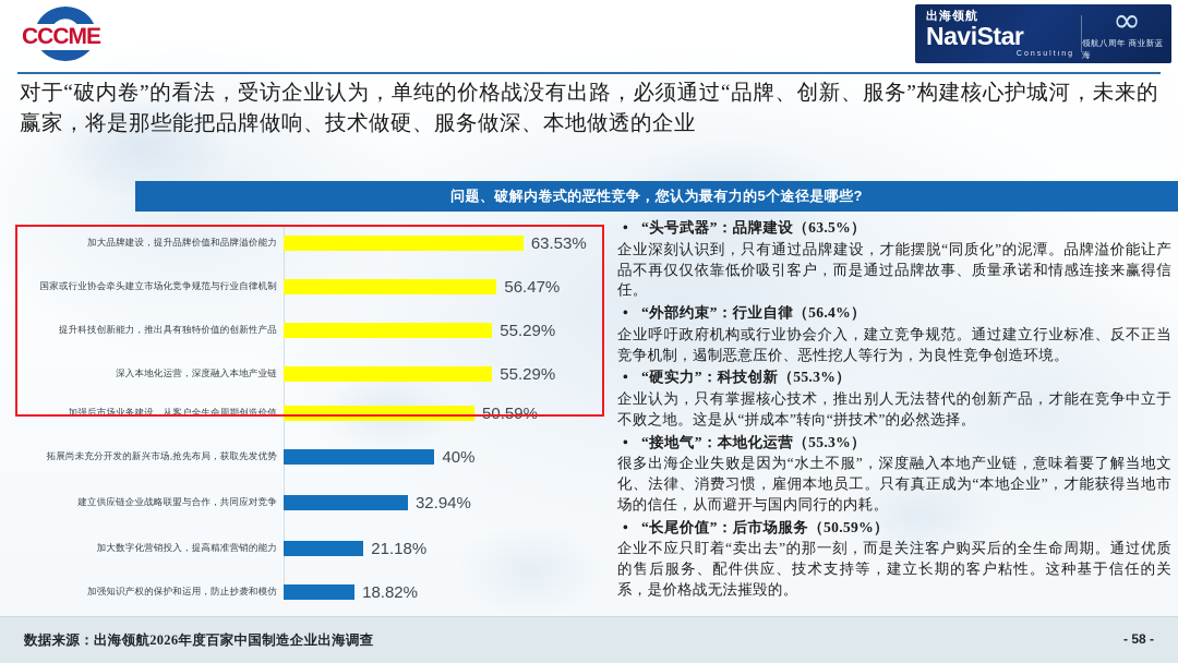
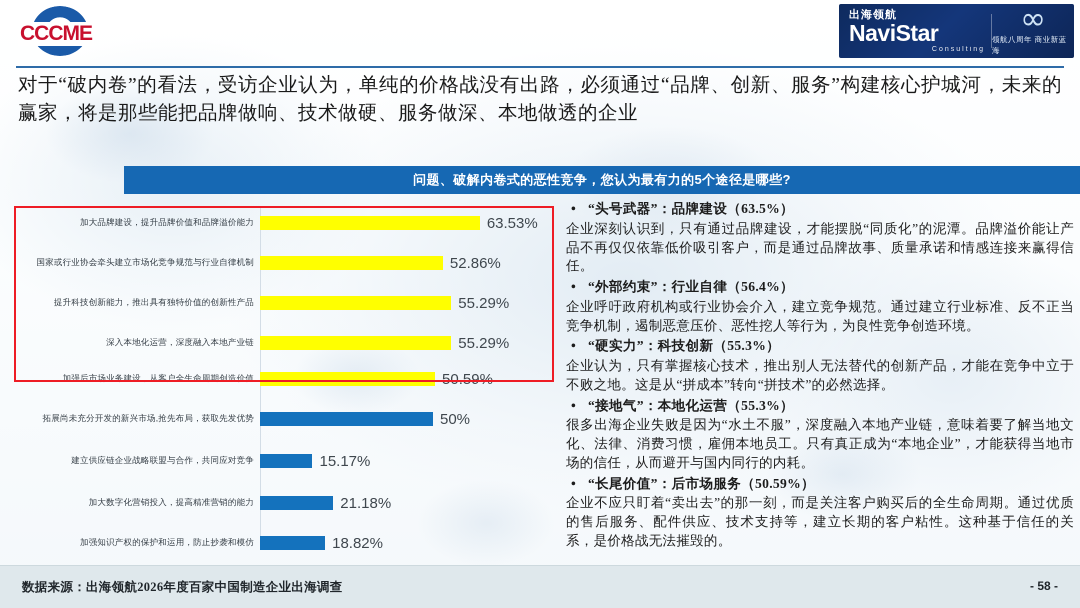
国家或行业协会牵头建立市场化竞争规范与行业自律机制: 56.47% -> 52.86%
拓展尚未充分开发的新兴市场,抢先布局，获取先发优势: 40% -> 50%
建立供应链企业战略联盟与合作，共同应对竞争: 32.94% -> 15.17%
